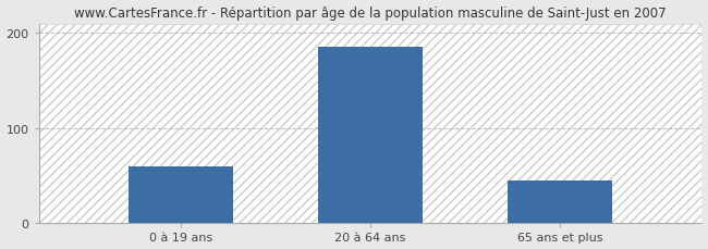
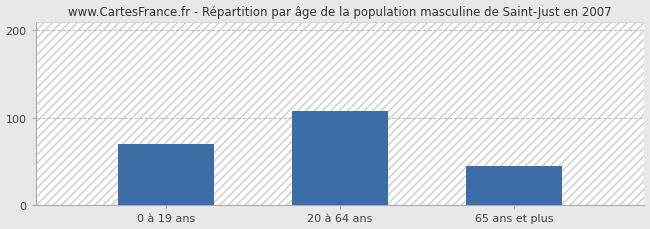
0 à 19 ans: 60 -> 70
20 à 64 ans: 185 -> 108
